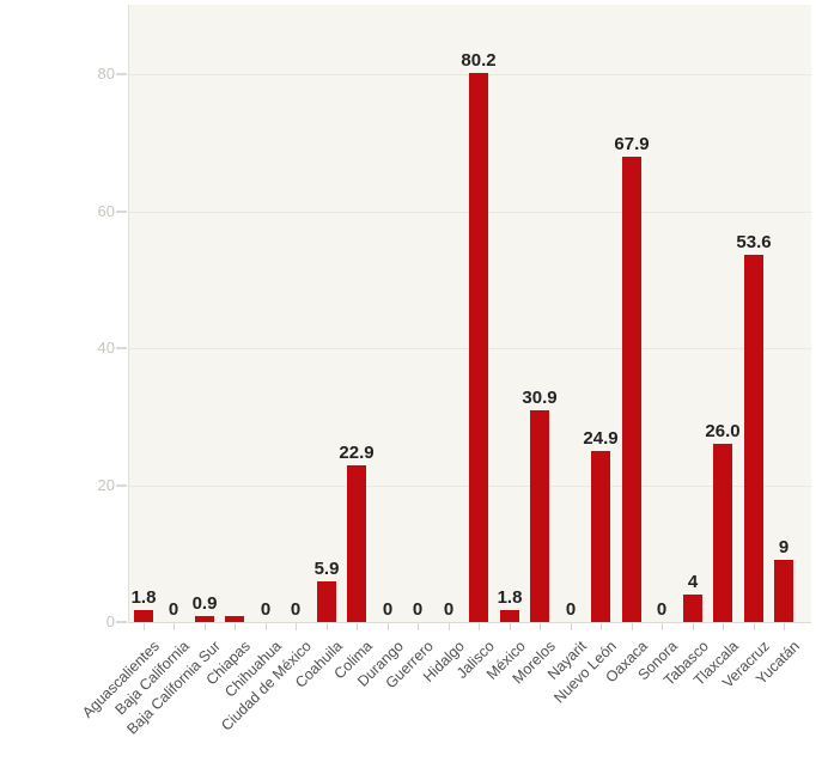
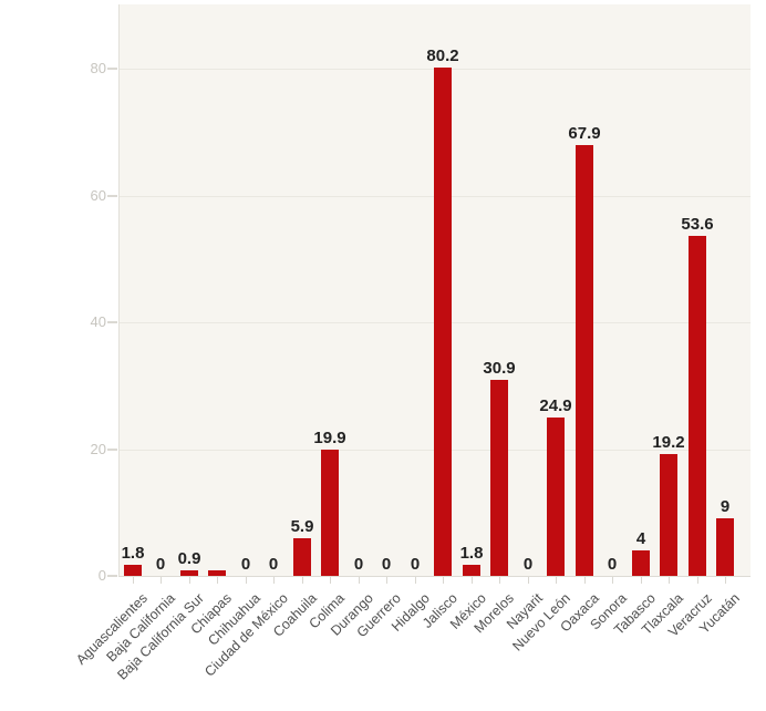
Colima: 22.9 -> 19.9
Tlaxcala: 26.0 -> 19.2
